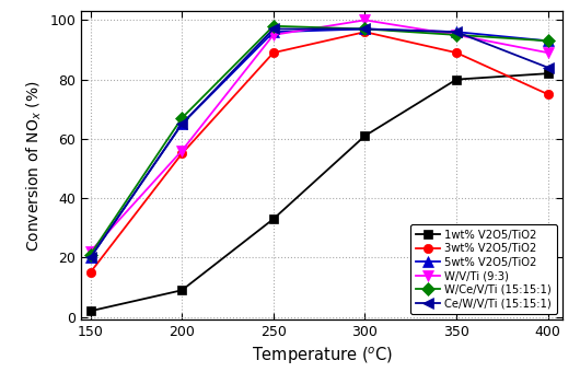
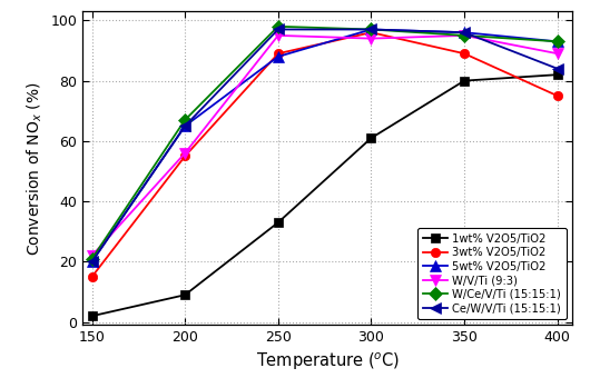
5wt% V2O5/TiO2/250: 96 -> 88
W/V/Ti (9:3)/300: 100 -> 94
